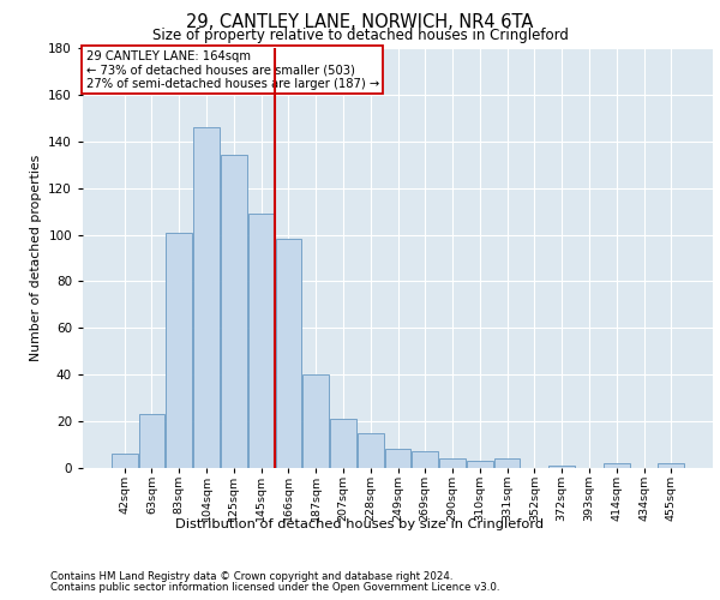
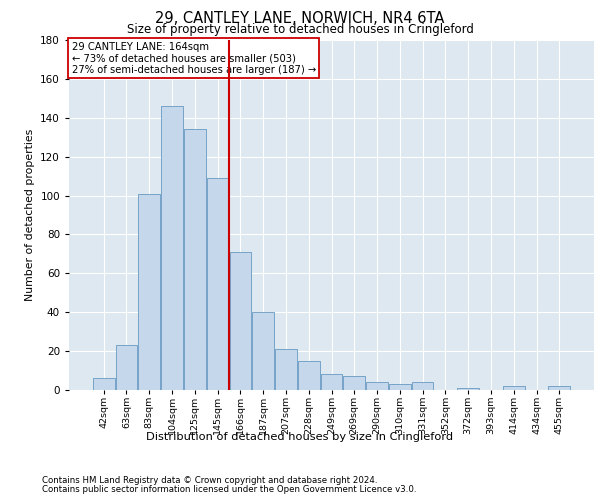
166sqm: 98 -> 71
